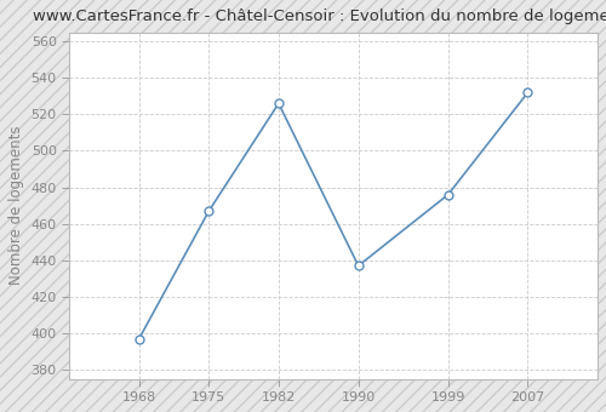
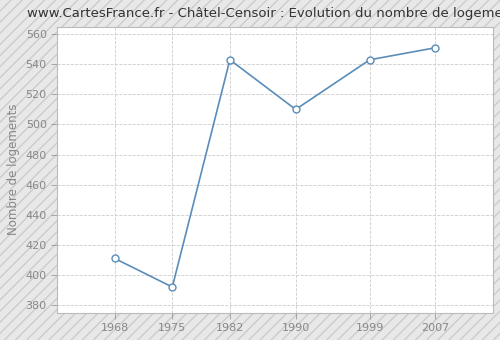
1968: 397 -> 411
1975: 467 -> 392
1982: 526 -> 543
1990: 437 -> 510
1999: 476 -> 543
2007: 532 -> 551
